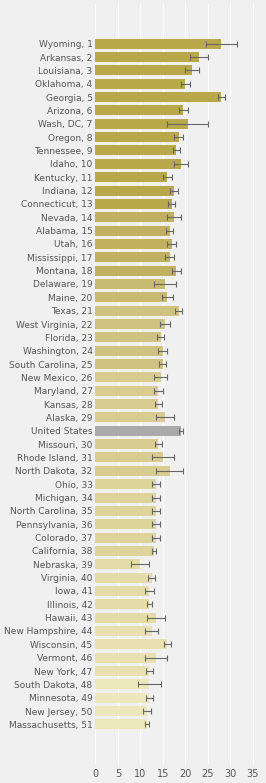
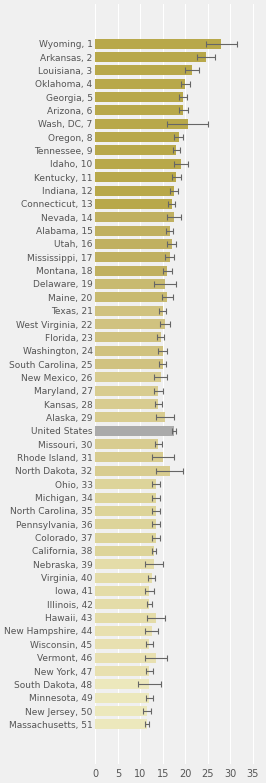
Arkansas, 2: 23.0 -> 24.5
Georgia, 5: 28.0 -> 19.5
Kentucky, 11: 16.0 -> 18.0
Montana, 18: 18.0 -> 16.0
Texas, 21: 18.5 -> 15.0
United States: 19.0 -> 17.5
Nebraska, 39: 10.0 -> 13.0
Wisconsin, 45: 16.0 -> 12.0
